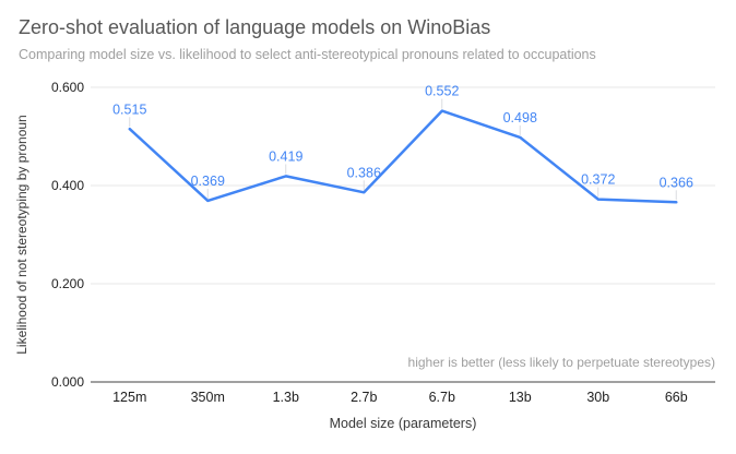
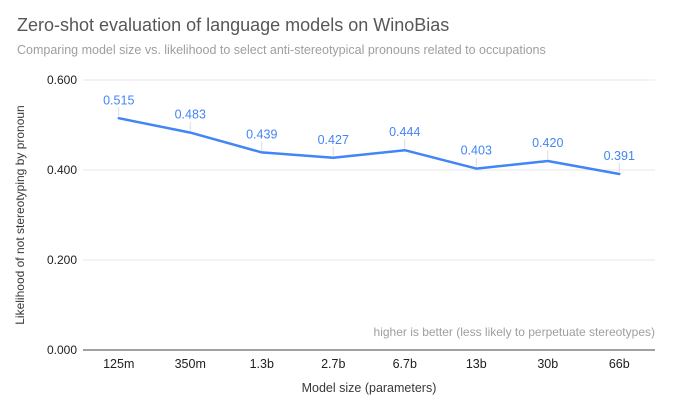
350m: 0.369 -> 0.483
1.3b: 0.419 -> 0.439
2.7b: 0.386 -> 0.427
6.7b: 0.552 -> 0.444
13b: 0.498 -> 0.403
30b: 0.372 -> 0.420
66b: 0.366 -> 0.391
